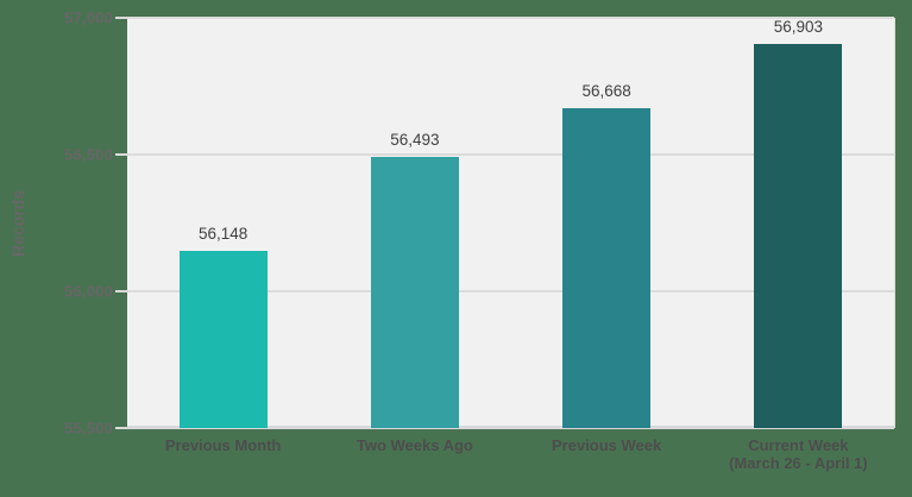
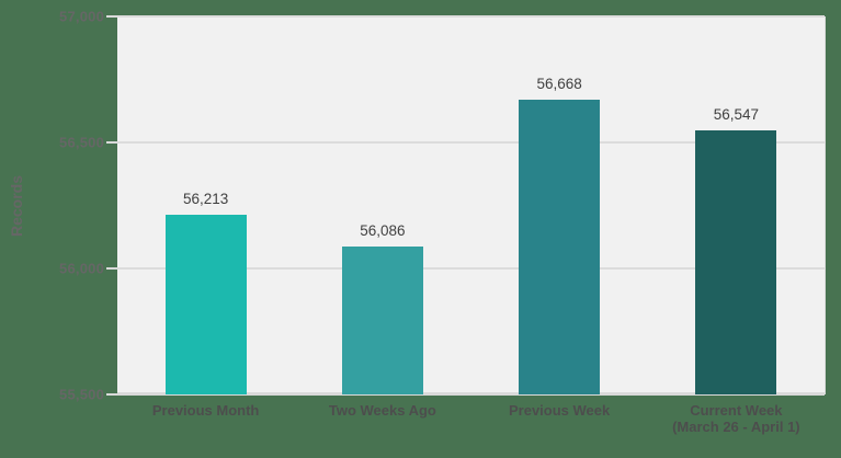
Previous Month: 56,148 -> 56,213
Two Weeks Ago: 56,493 -> 56,086
Current Week (March 26 - April 1): 56,903 -> 56,547
